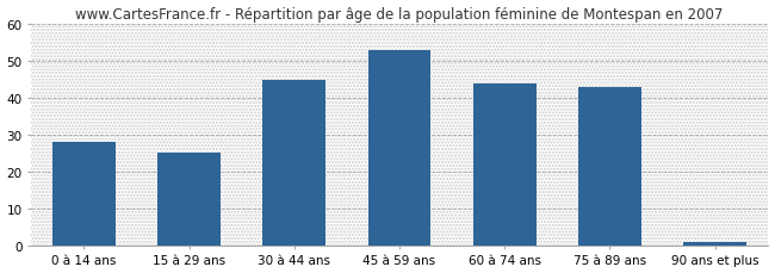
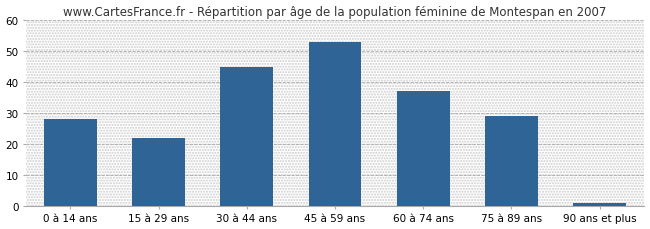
15 à 29 ans: 25 -> 22
60 à 74 ans: 44 -> 37
75 à 89 ans: 43 -> 29
